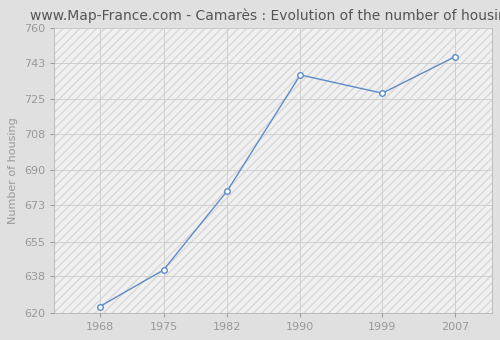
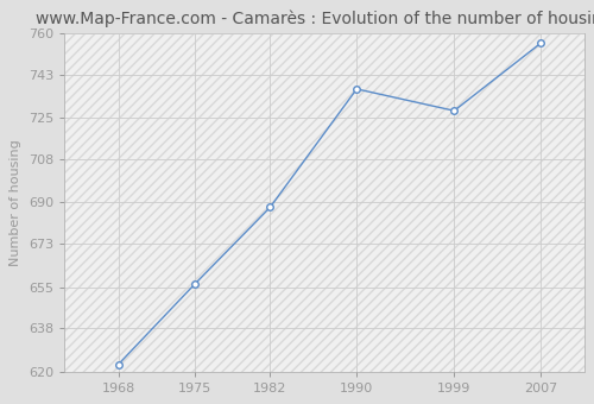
1975: 641 -> 656
1982: 680 -> 688
2007: 746 -> 756
